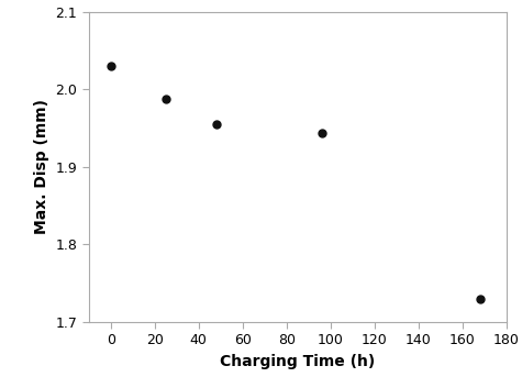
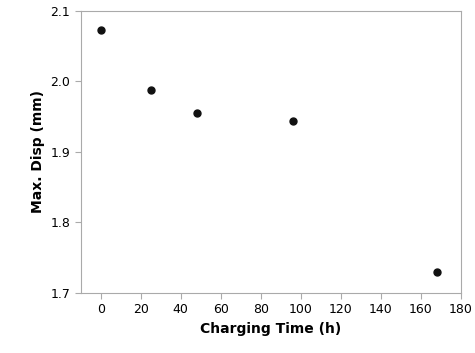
0: 2.030 -> 2.072
